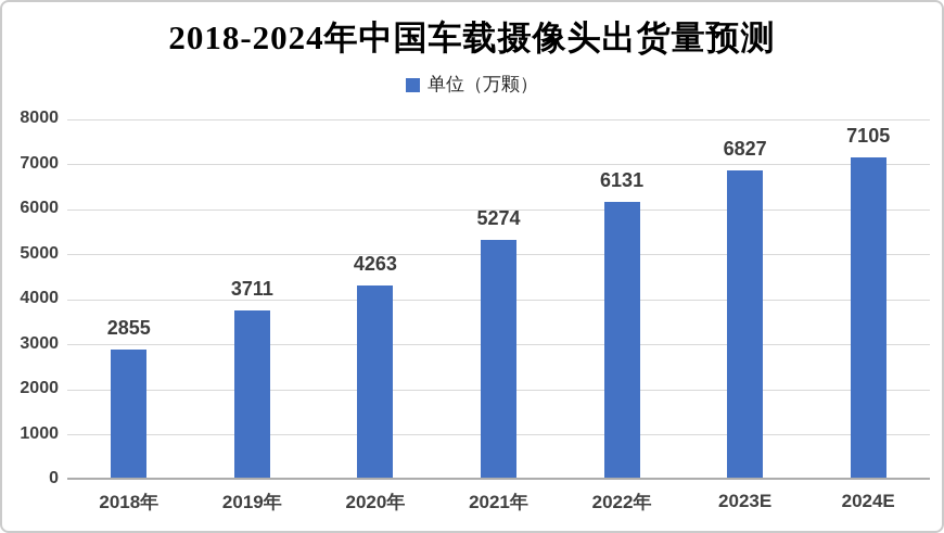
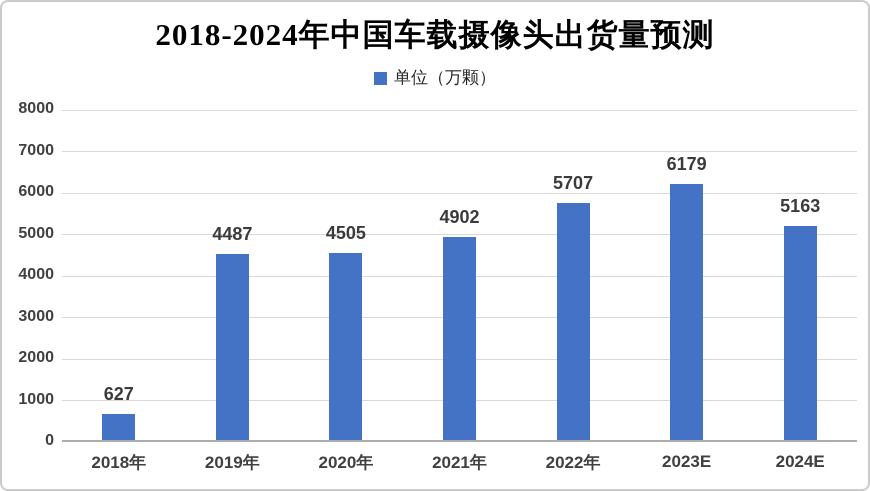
2018年: 2855 -> 627
2019年: 3711 -> 4487
2020年: 4263 -> 4505
2021年: 5274 -> 4902
2022年: 6131 -> 5707
2023E: 6827 -> 6179
2024E: 7105 -> 5163
